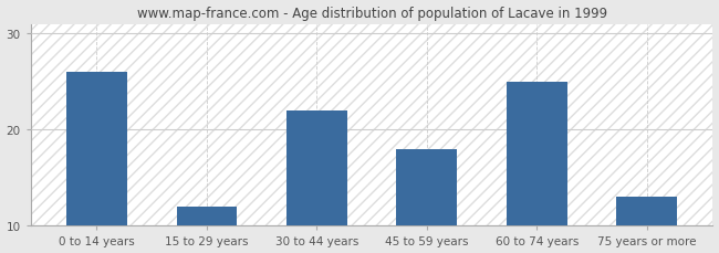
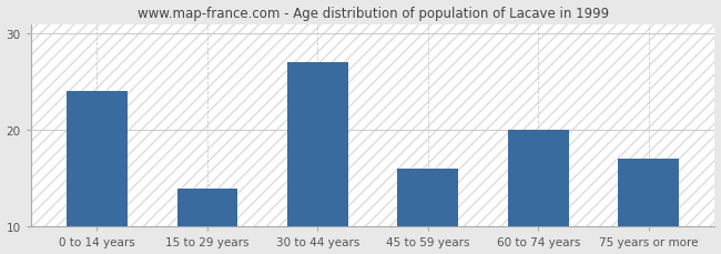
0 to 14 years: 26 -> 24
15 to 29 years: 12 -> 14
30 to 44 years: 22 -> 27
45 to 59 years: 18 -> 16
60 to 74 years: 25 -> 20
75 years or more: 13 -> 17
